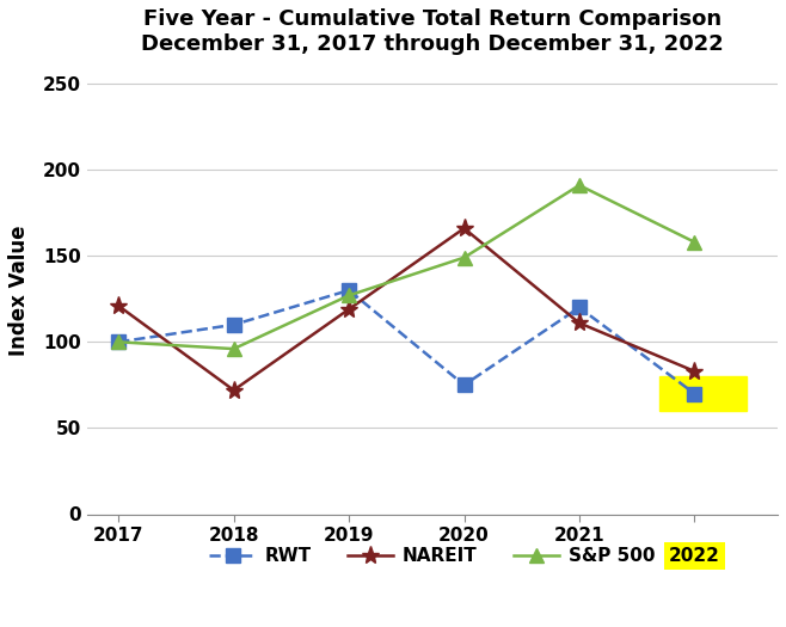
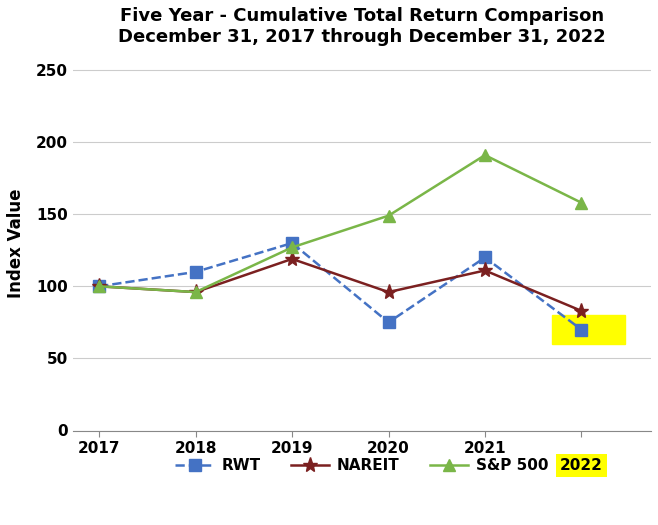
NAREIT/2017: 121 -> 100
NAREIT/2018: 72 -> 96
NAREIT/2020: 166 -> 96
